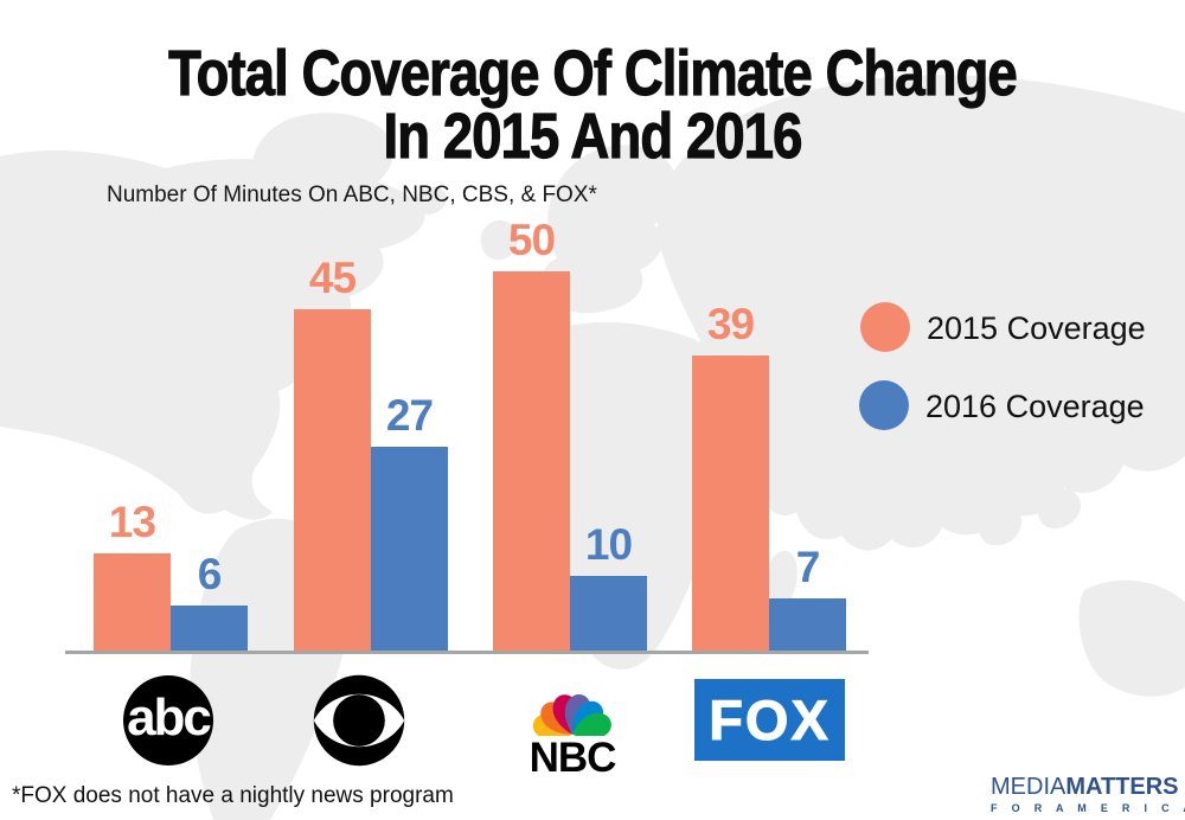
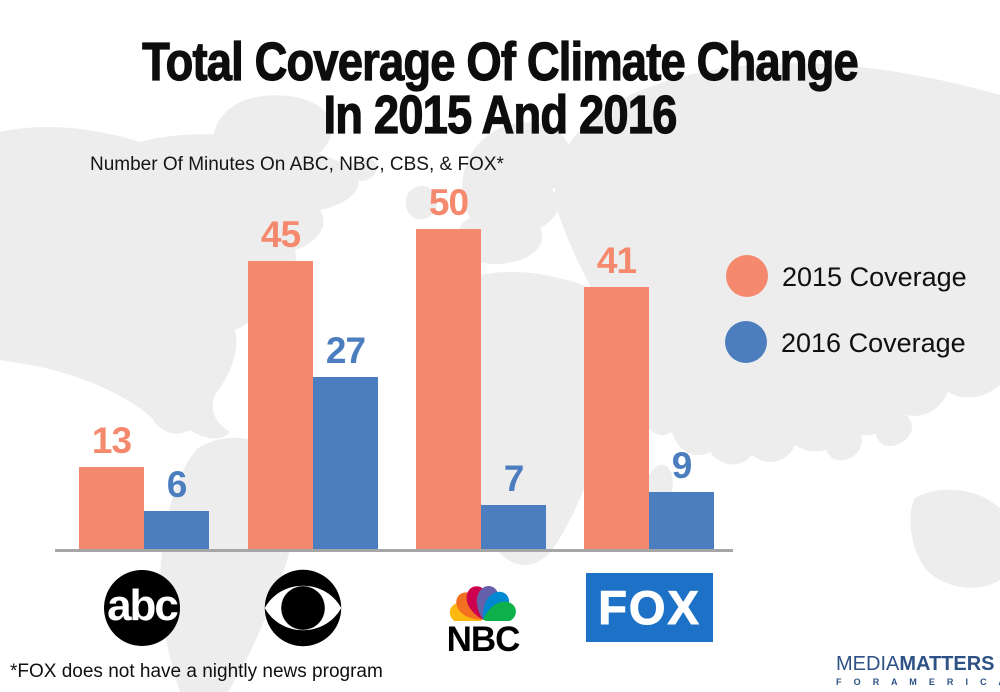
2016 Coverage/NBC: 10 -> 7
2015 Coverage/FOX: 39 -> 41
2016 Coverage/FOX: 7 -> 9
